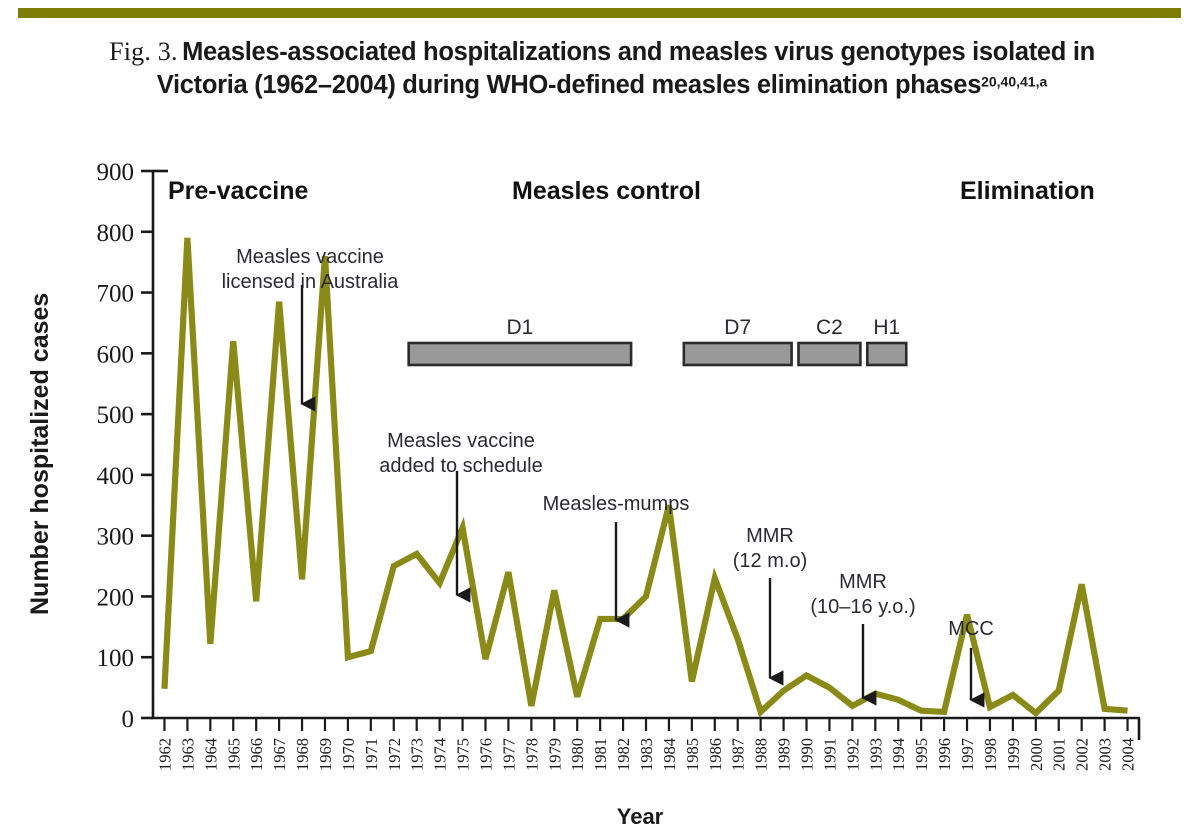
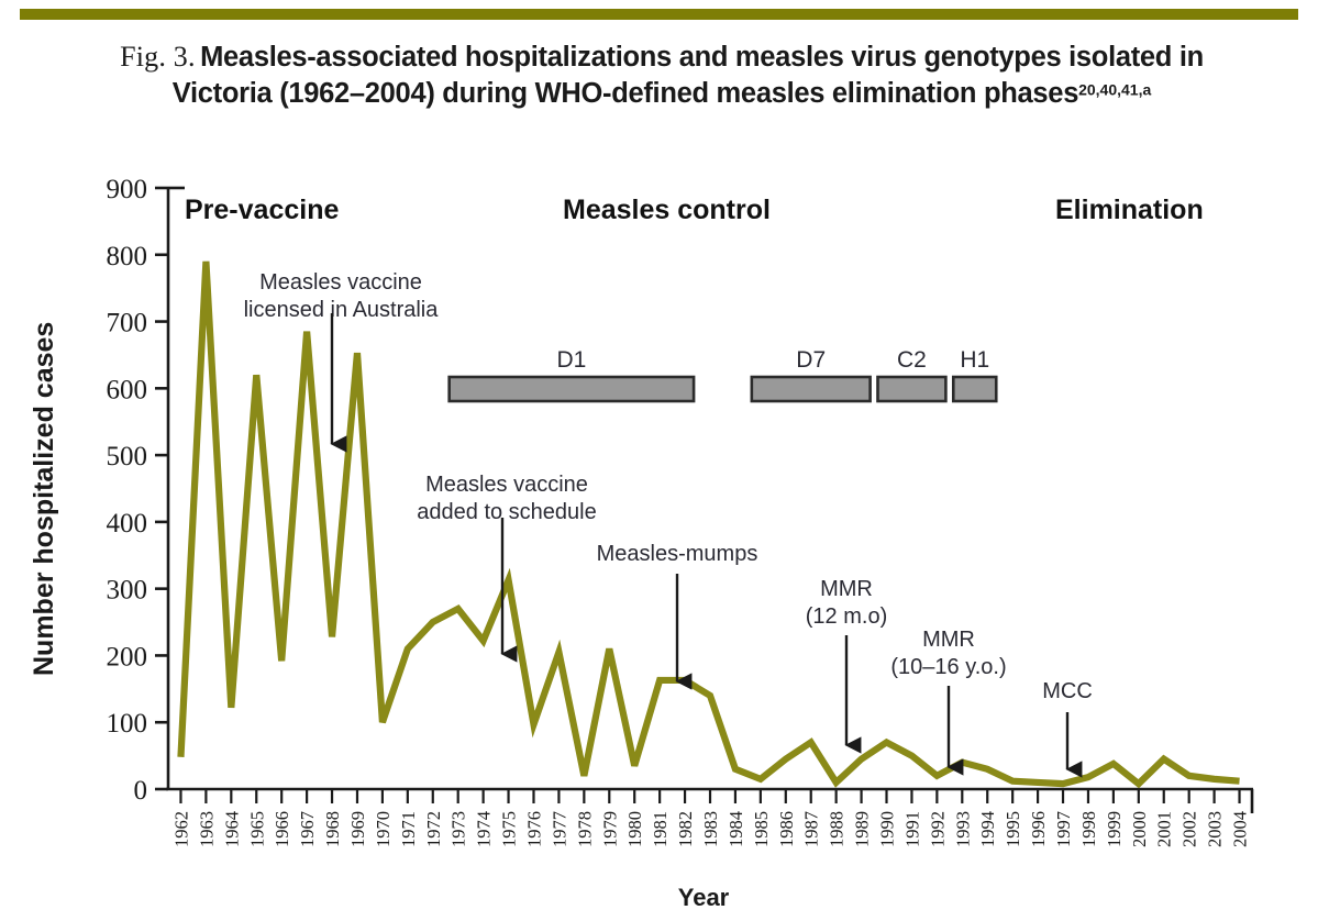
1969: 760 -> 650
1971: 110 -> 210
1977: 240 -> 200
1983: 200 -> 140
1984: 350 -> 30
1985: 60 -> 20
1986: 230 -> 40
1987: 130 -> 70
1997: 170 -> 10
2002: 220 -> 20
